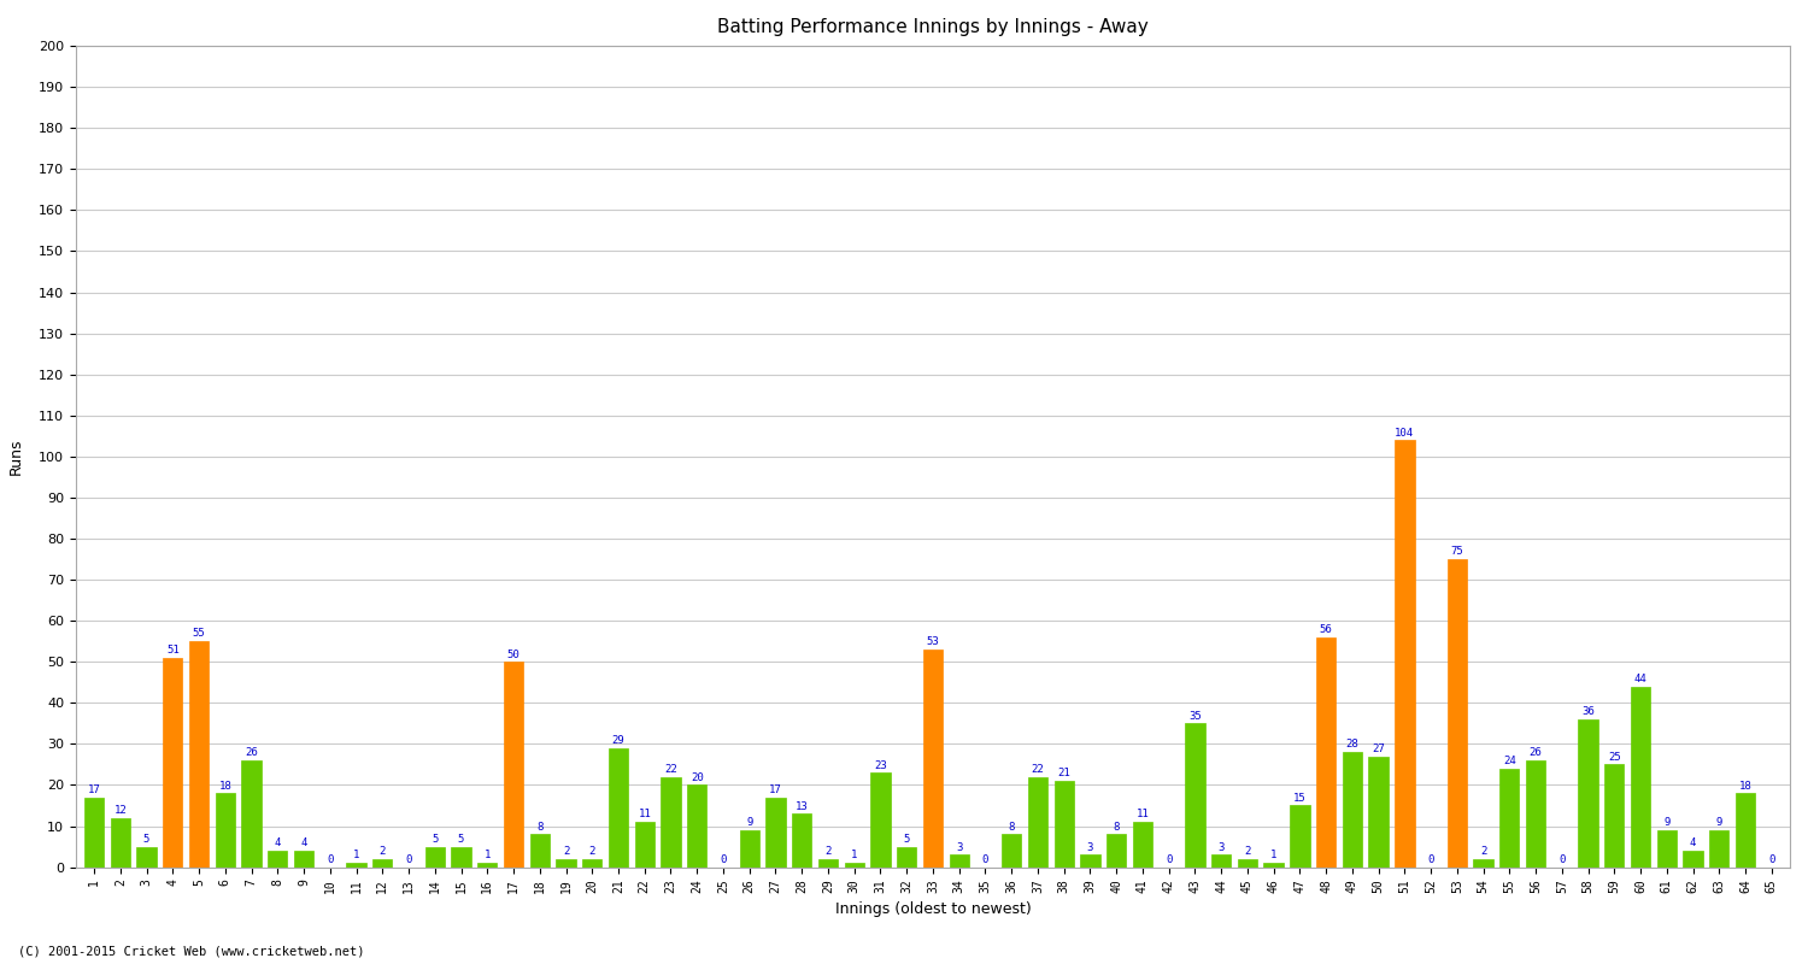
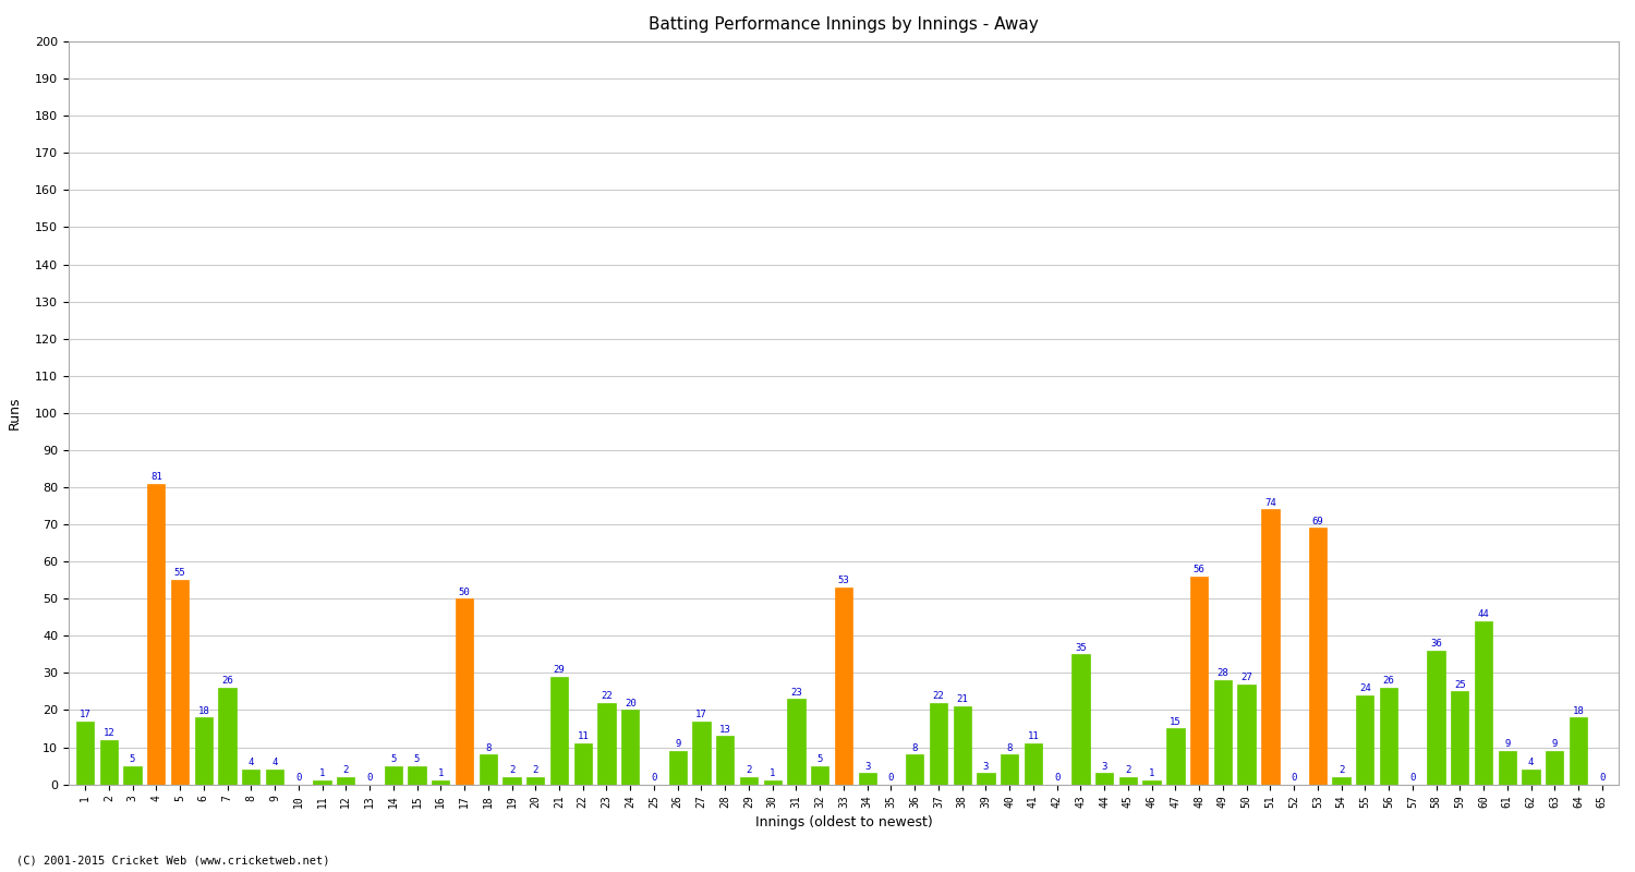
4: 51 -> 81
51: 104 -> 74
53: 75 -> 69
